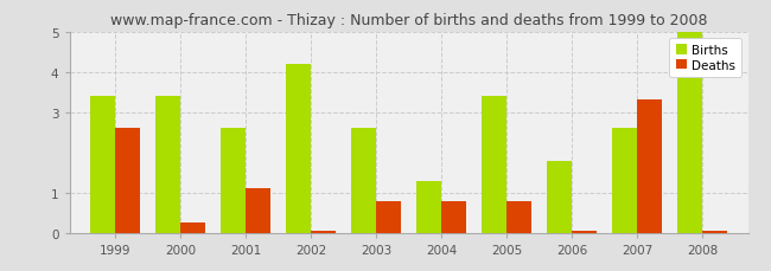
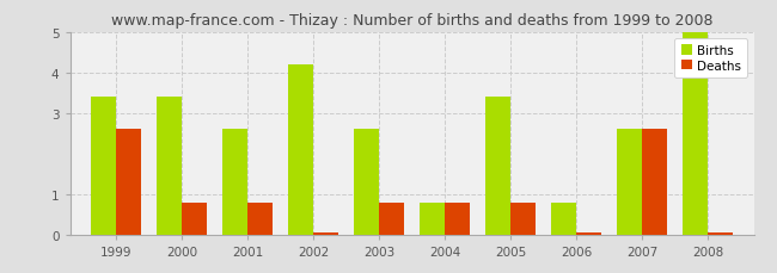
Deaths/2000: 0.25 -> 0.80
Deaths/2001: 1.10 -> 0.80
Births/2004: 1.3 -> 0.8
Births/2006: 1.8 -> 0.8
Deaths/2007: 3.30 -> 2.60
